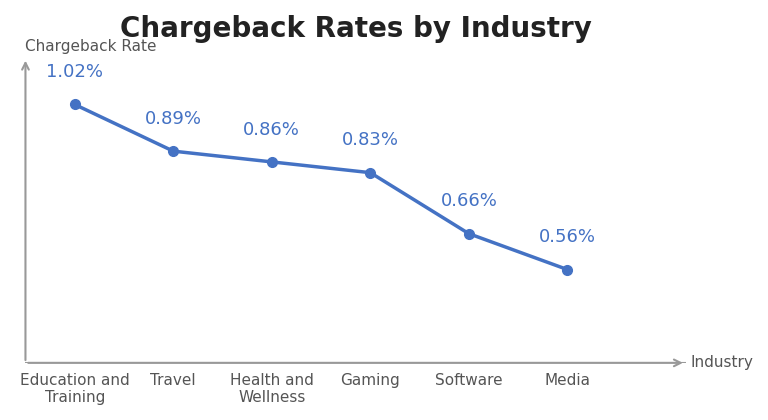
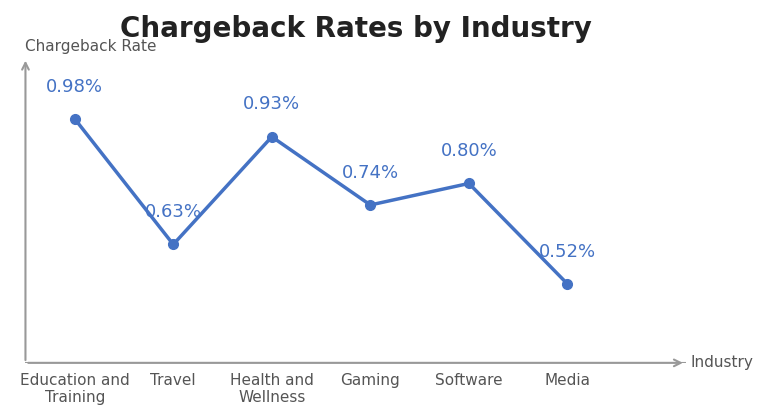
Education and Training: 1.02% -> 0.98%
Travel: 0.89% -> 0.63%
Health and Wellness: 0.86% -> 0.93%
Gaming: 0.83% -> 0.74%
Software: 0.66% -> 0.80%
Media: 0.56% -> 0.52%
